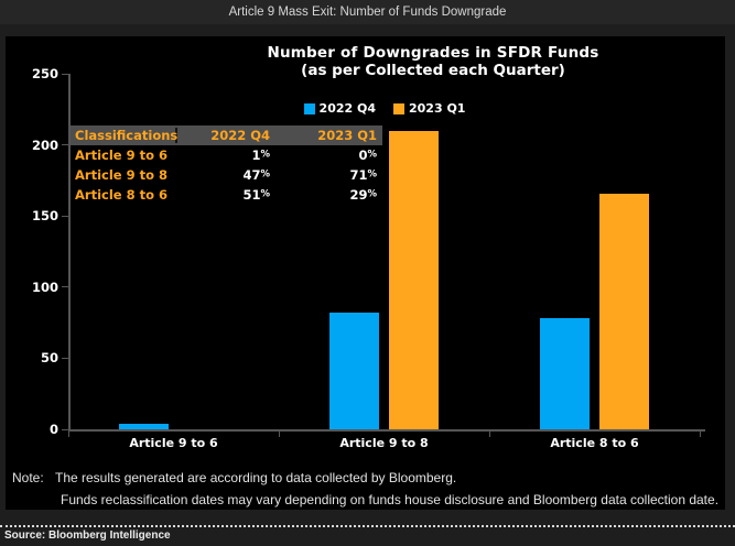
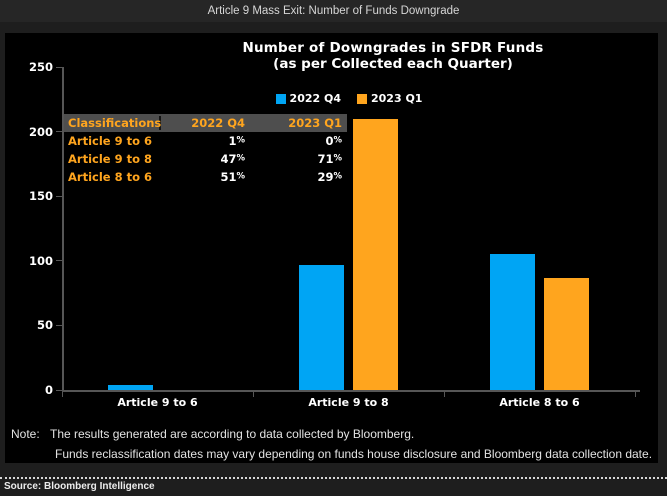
2022 Q4/Article 9 to 8: 82 -> 97
2022 Q4/Article 8 to 6: 78 -> 105
2023 Q1/Article 8 to 6: 166 -> 87
